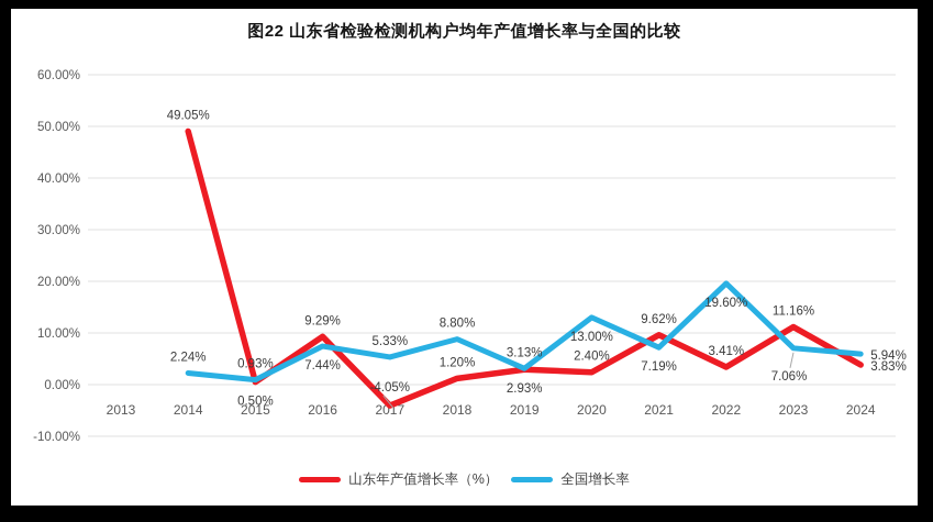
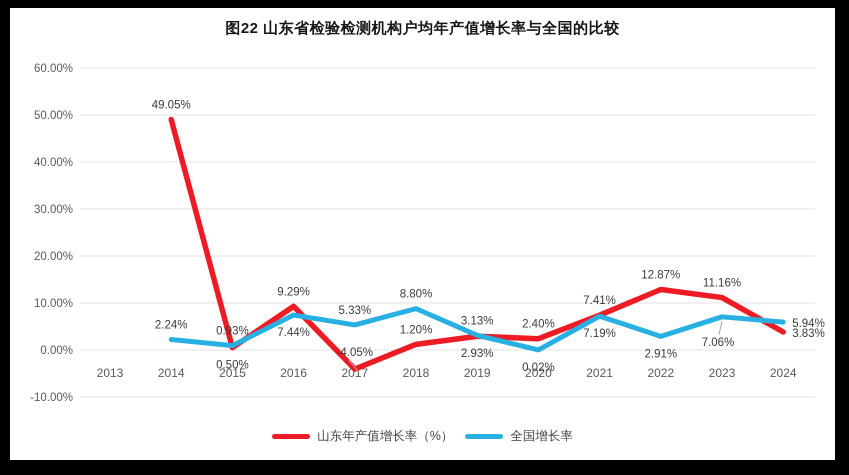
全国增长率/2020: 13.00% -> 0.02%
山东年产值增长率（%）/2021: 9.62% -> 7.41%
山东年产值增长率（%）/2022: 3.41% -> 12.87%
全国增长率/2022: 19.60% -> 2.91%
